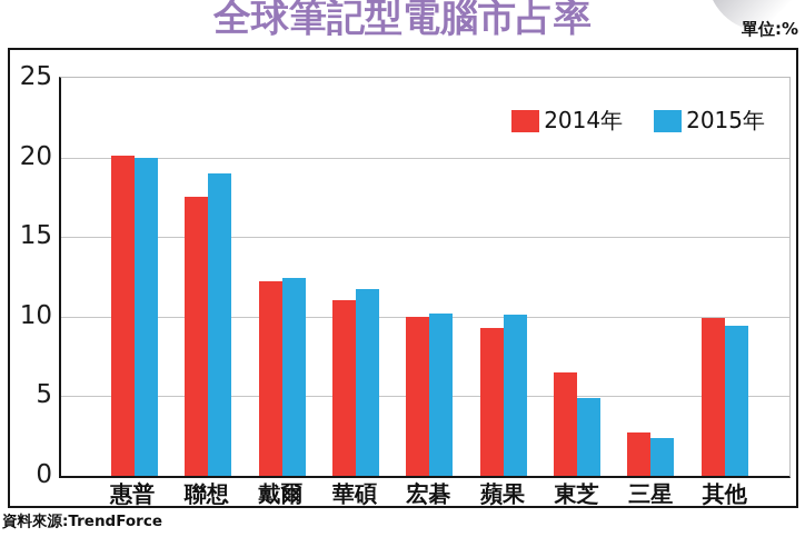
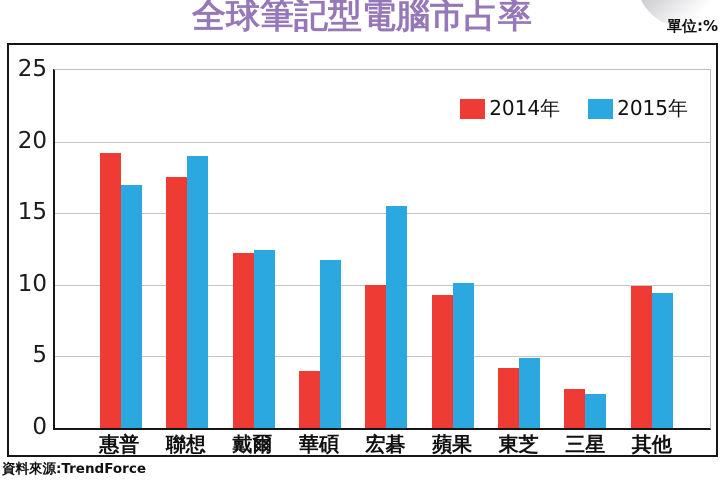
2014年/惠普: 20.1 -> 19.2
2015年/惠普: 20.0 -> 17.0
2014年/華碩: 11.0 -> 4.0
2015年/宏碁: 10.2 -> 15.5
2014年/東芝: 6.5 -> 4.2
